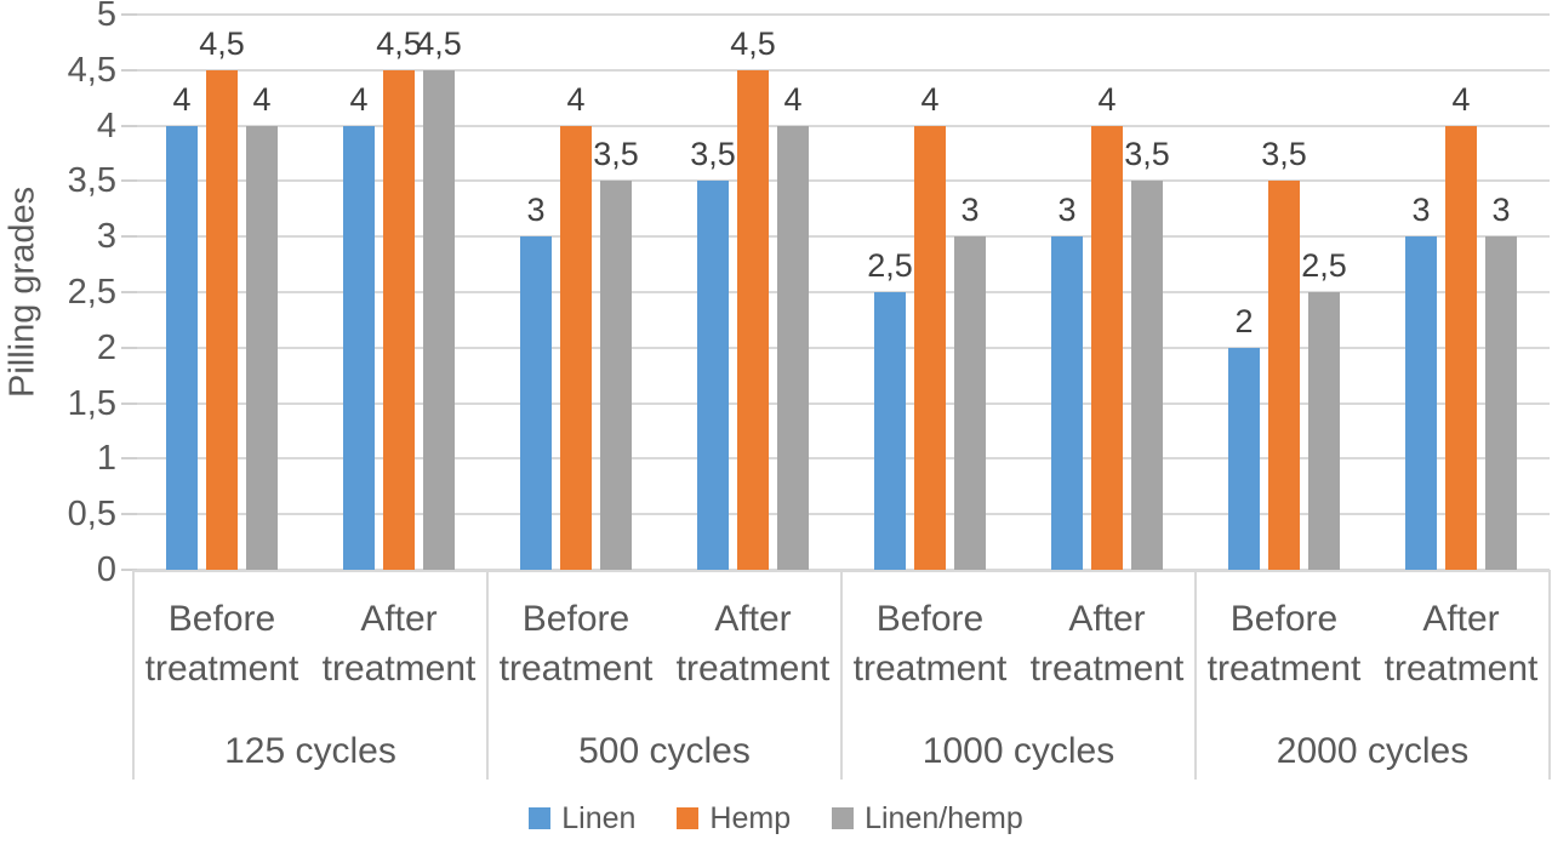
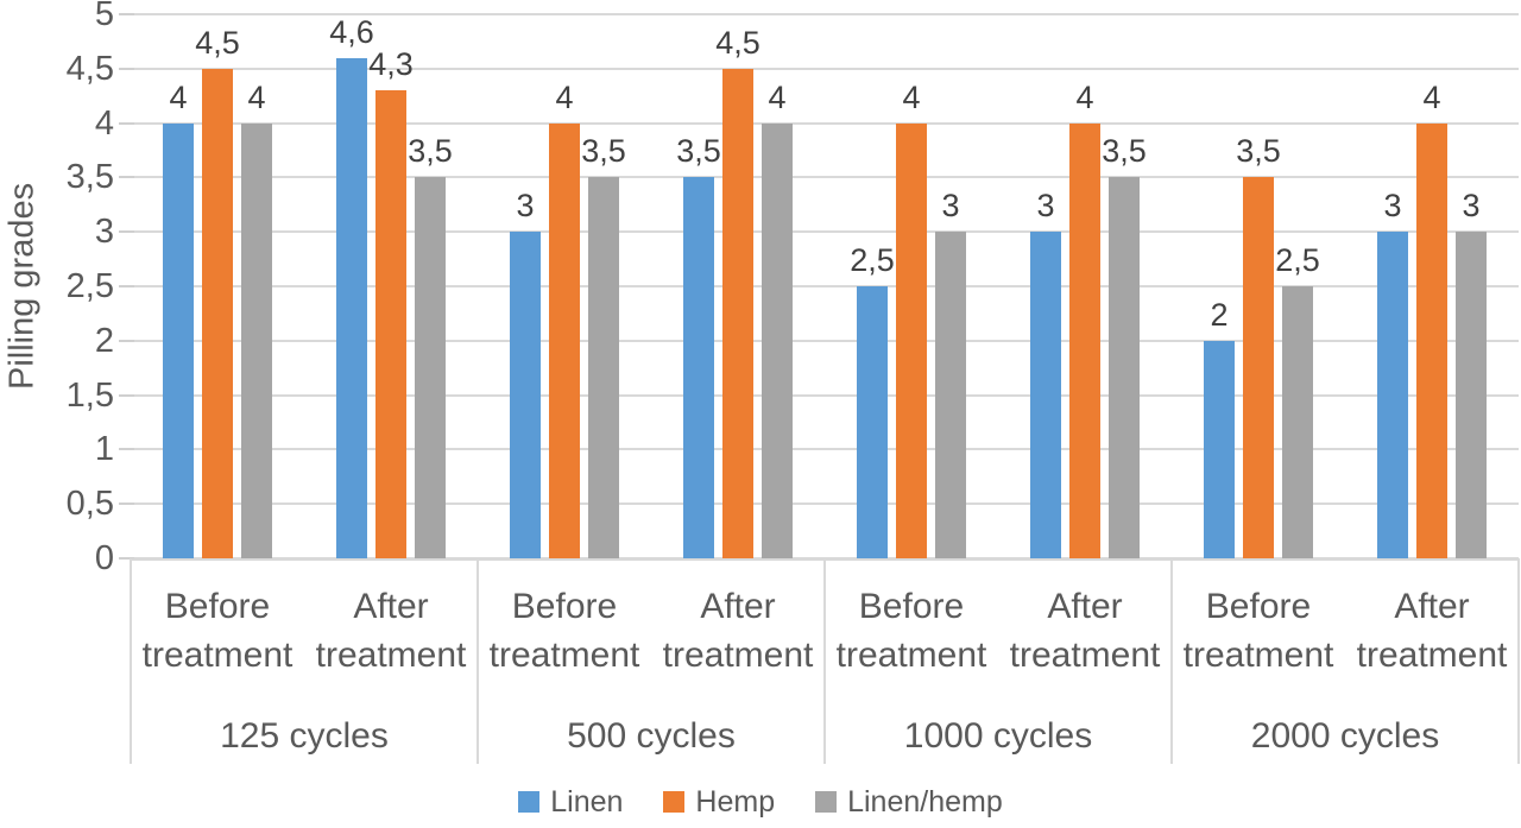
Linen/After treatment 125 cycles: 4 -> 4,6
Hemp/After treatment 125 cycles: 4,5 -> 4,3
Linen/hemp/After treatment 125 cycles: 4,5 -> 3,5
